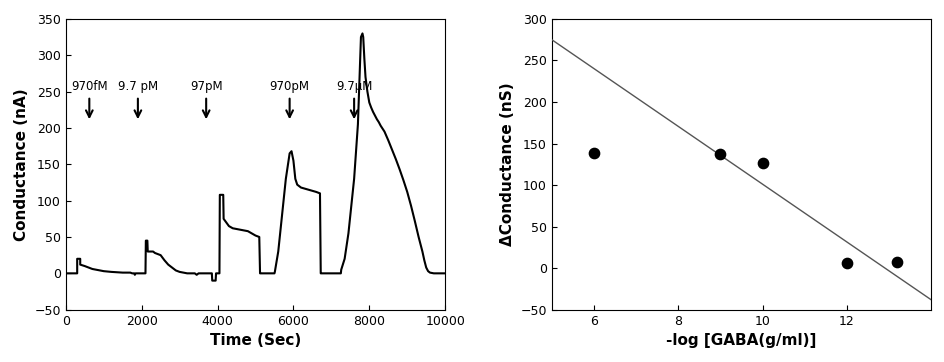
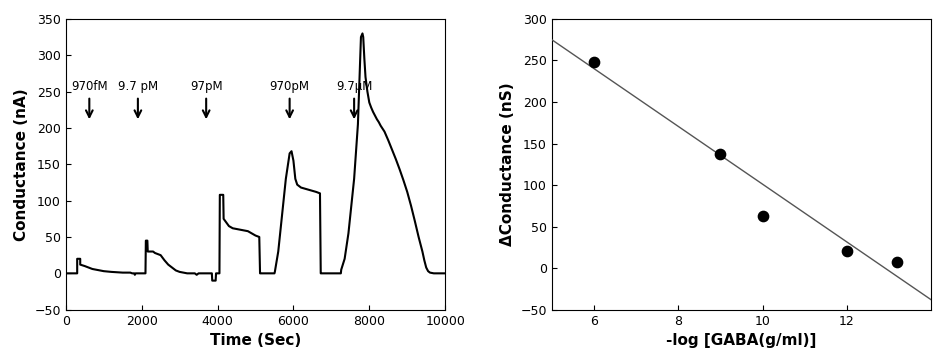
6: 138 -> 248
10: 126 -> 63
12: 6 -> 21
